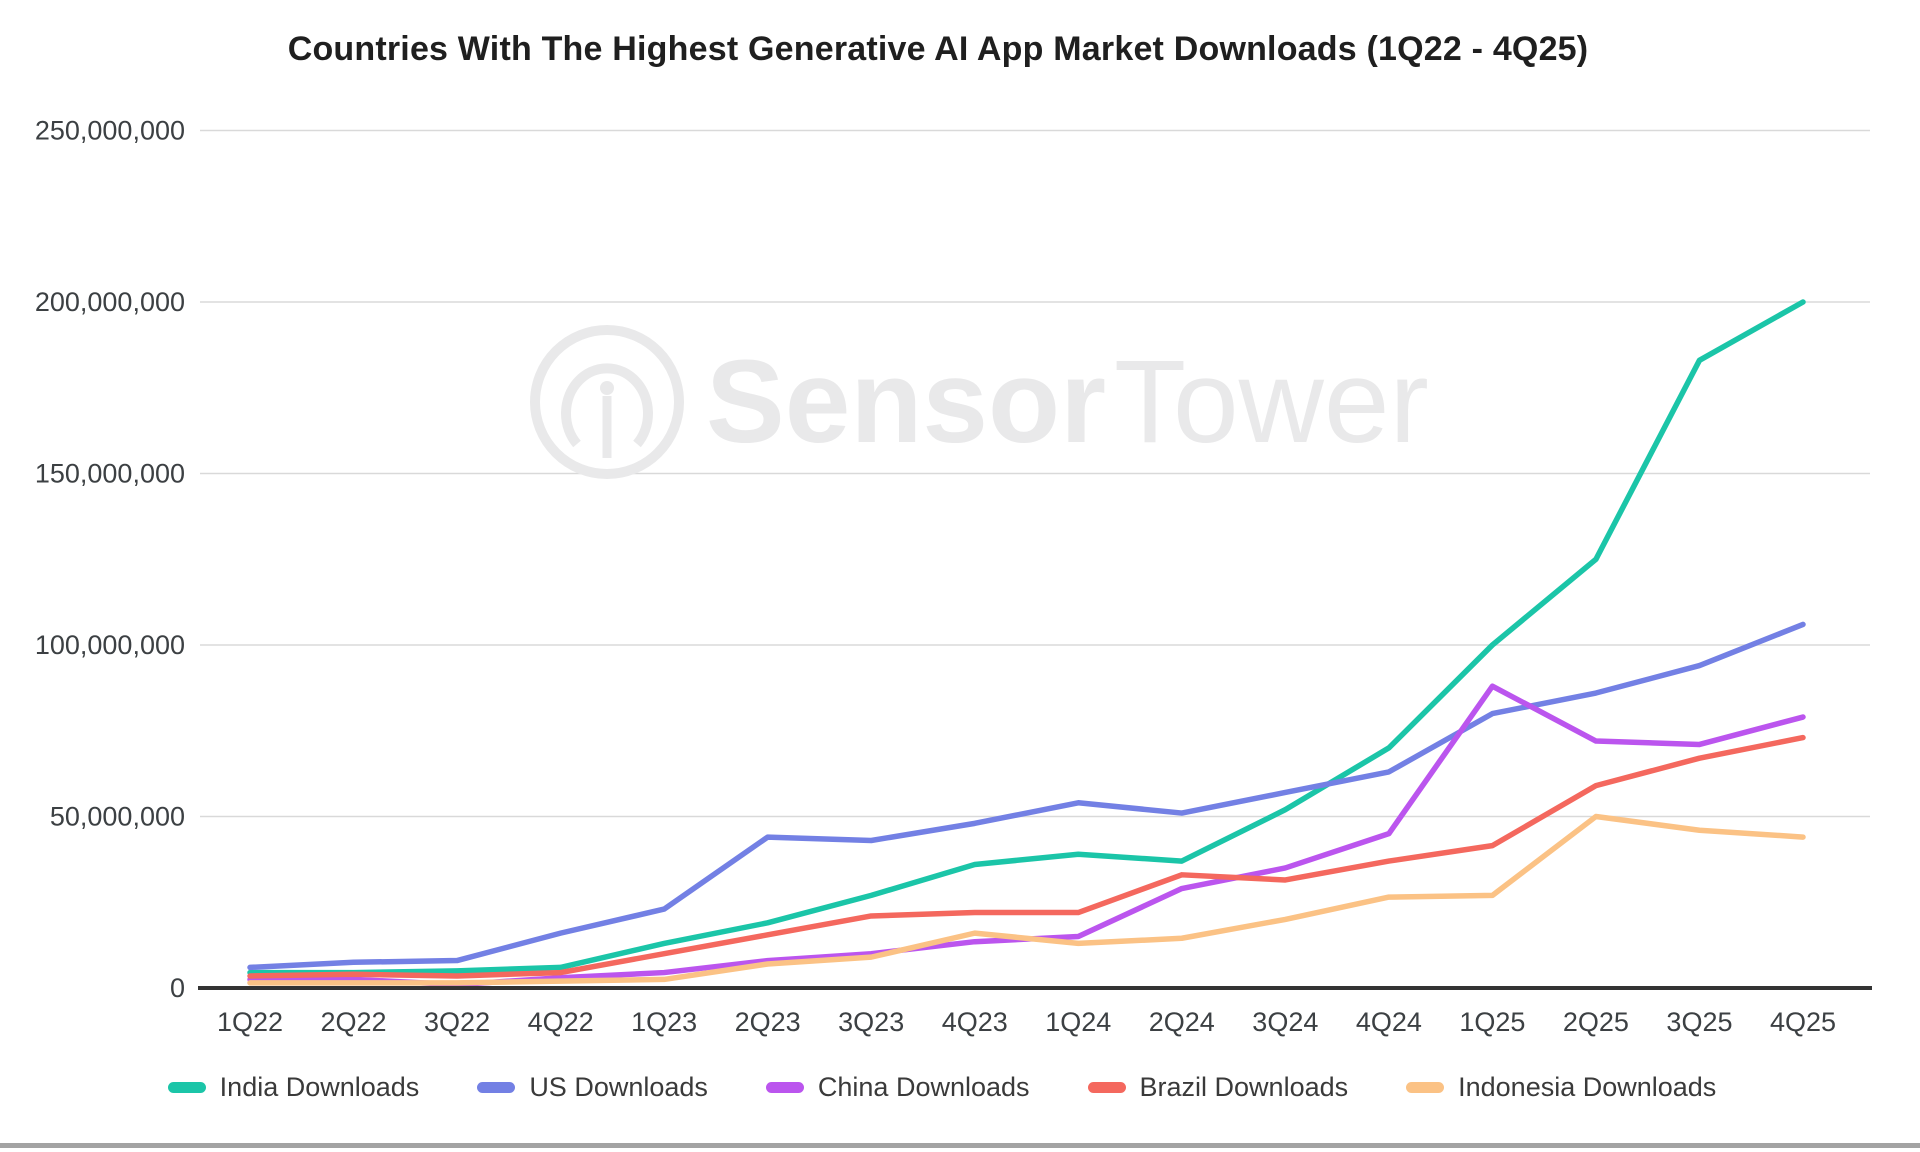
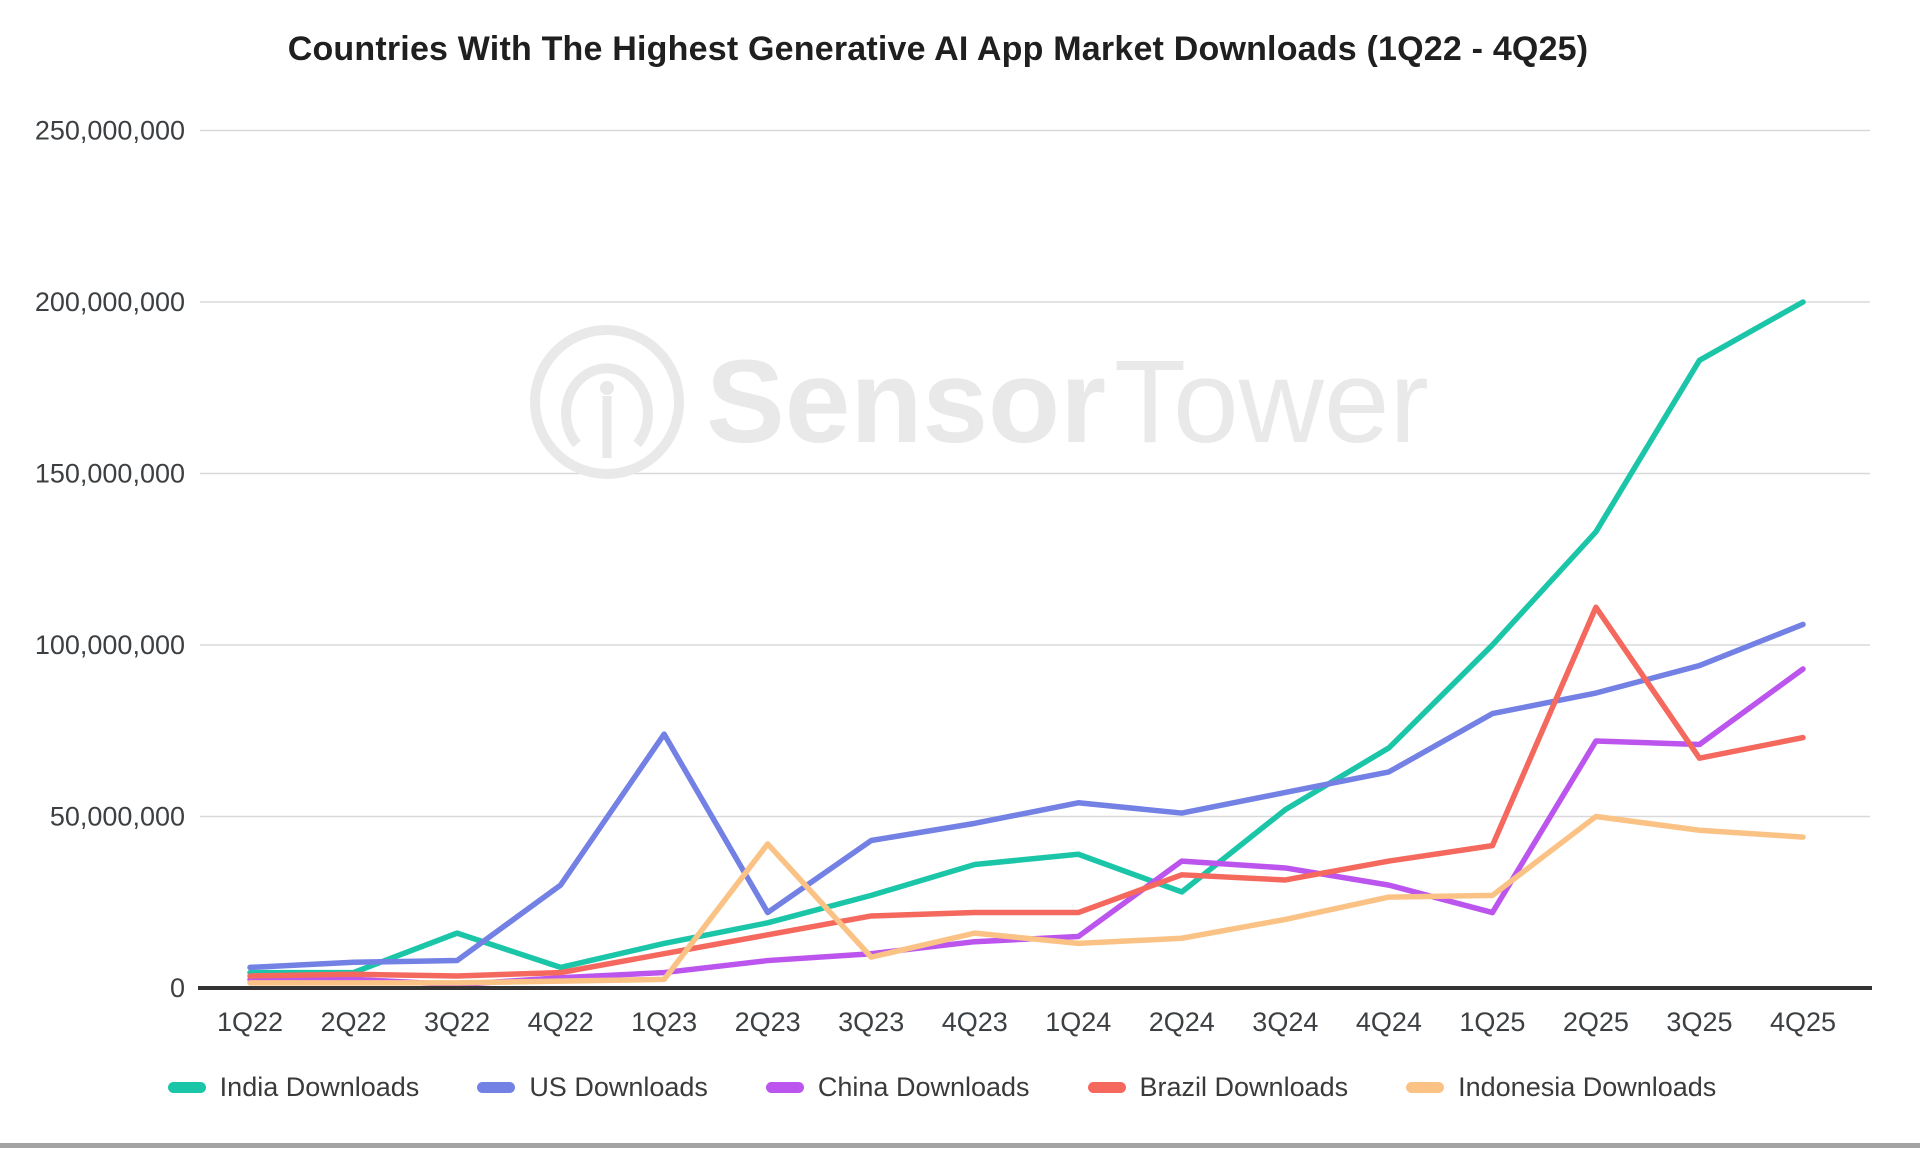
India Downloads/3Q22: 5000000 -> 16000000
US Downloads/4Q22: 16000000 -> 30000000
US Downloads/1Q23: 23000000 -> 74000000
US Downloads/2Q23: 44000000 -> 22000000
Indonesia Downloads/2Q23: 7000000 -> 42000000
India Downloads/2Q24: 37000000 -> 28000000
China Downloads/2Q24: 29000000 -> 37000000
China Downloads/4Q24: 45000000 -> 30000000
China Downloads/1Q25: 88000000 -> 22000000
India Downloads/2Q25: 125000000 -> 133000000
Brazil Downloads/2Q25: 59000000 -> 111000000
China Downloads/4Q25: 79000000 -> 93000000
